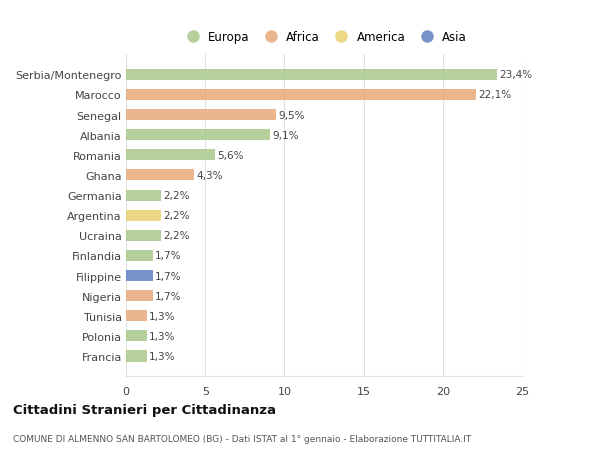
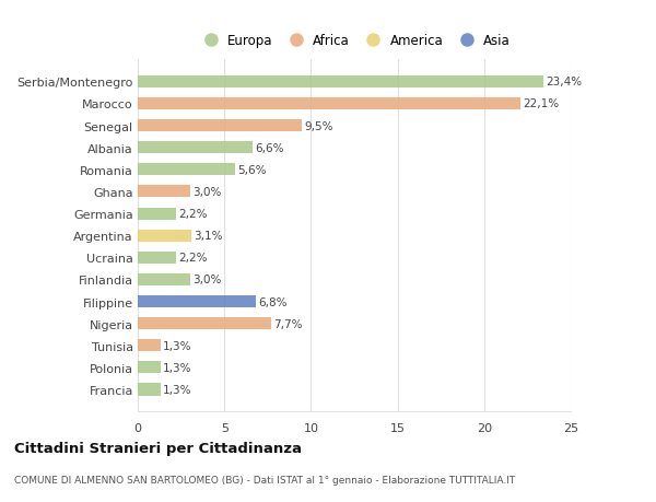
Albania: 9,1% -> 6,6%
Ghana: 4,3% -> 3,0%
Argentina: 2,2% -> 3,1%
Finlandia: 1,7% -> 3,0%
Filippine: 1,7% -> 6,8%
Nigeria: 1,7% -> 7,7%
